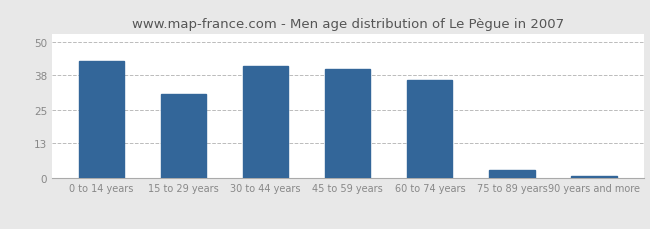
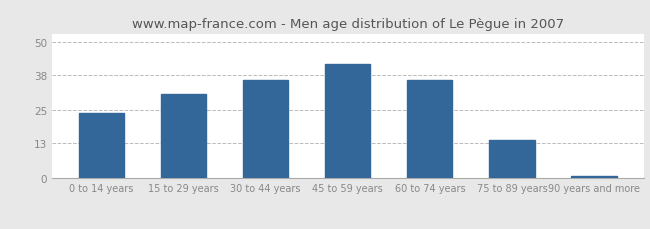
0 to 14 years: 43 -> 24
30 to 44 years: 41 -> 36
45 to 59 years: 40 -> 42
75 to 89 years: 3 -> 14
